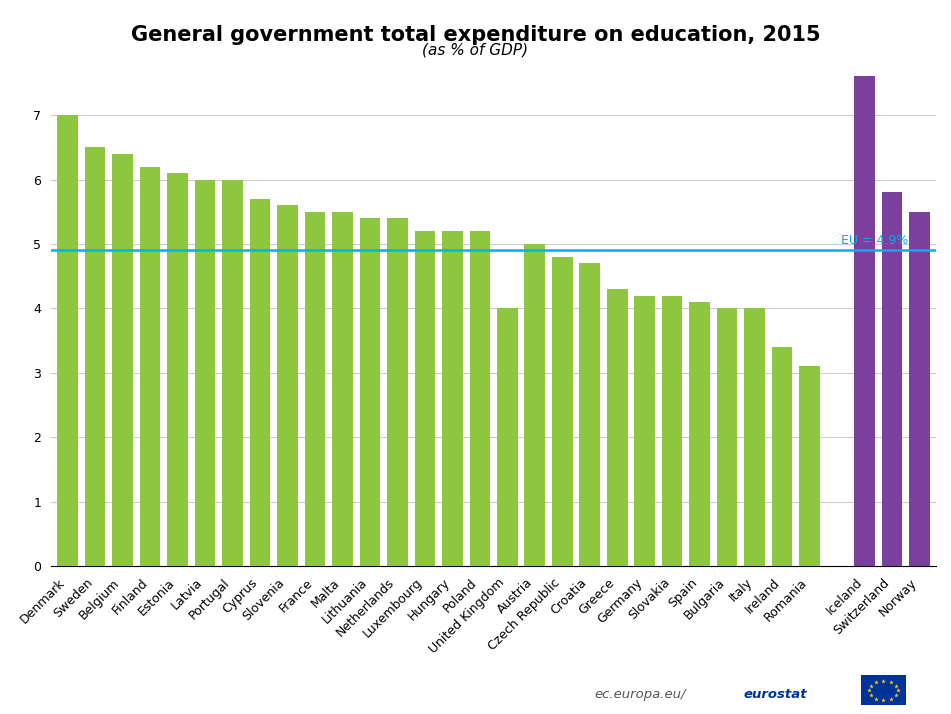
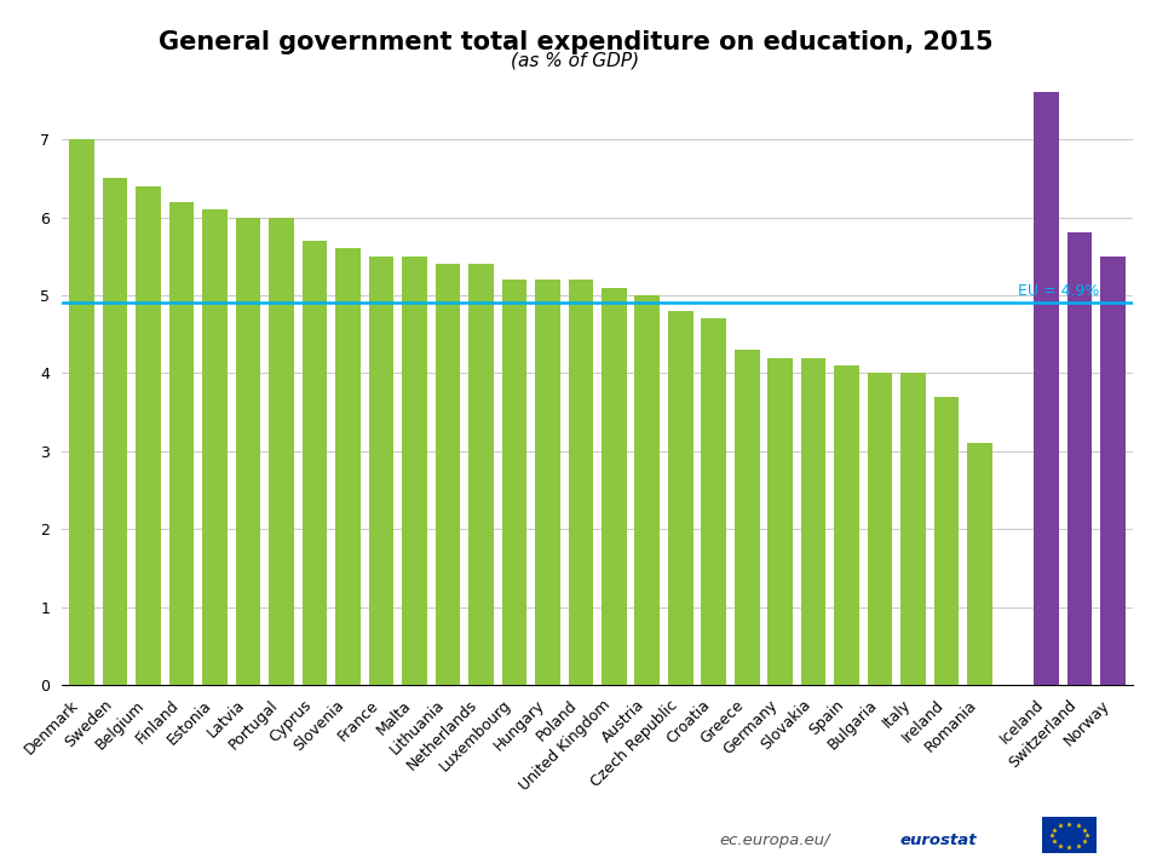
United Kingdom: 4.0 -> 5.1
Ireland: 3.4 -> 3.7
